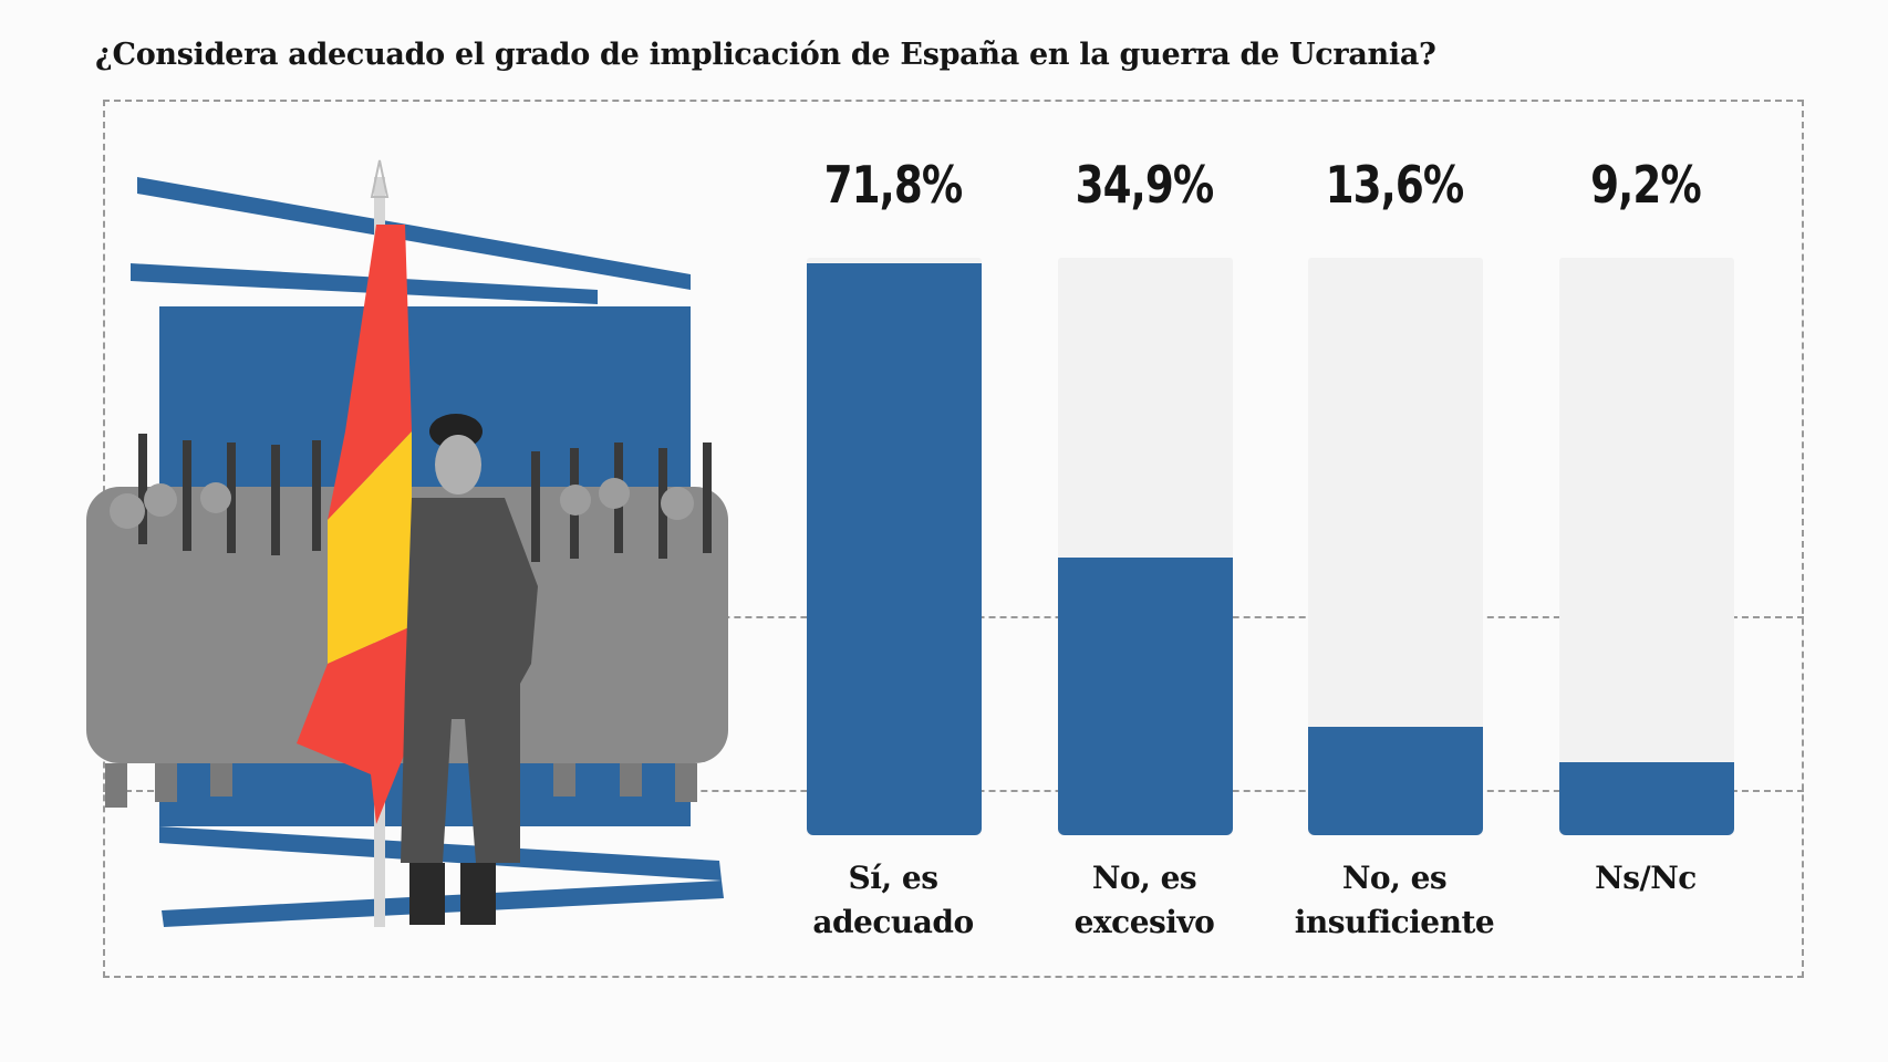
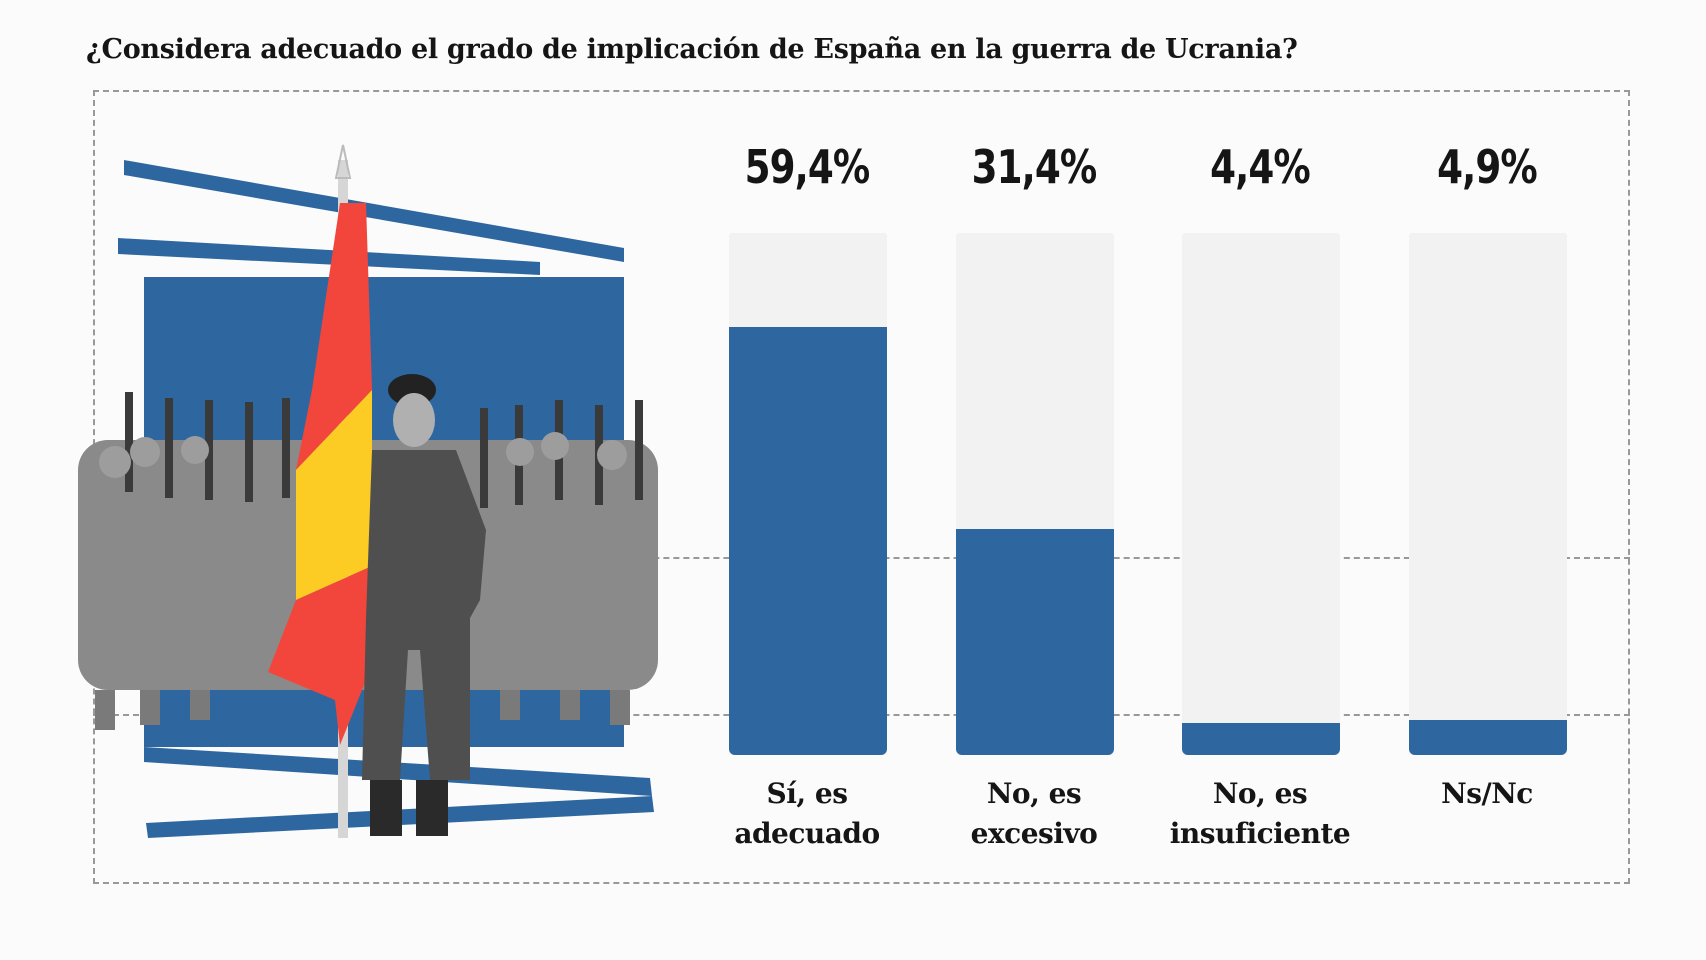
Sí, es adecuado: 71,8% -> 59,4%
No, es excesivo: 34,9% -> 31,4%
No, es insuficiente: 13,6% -> 4,4%
Ns/Nc: 9,2% -> 4,9%
